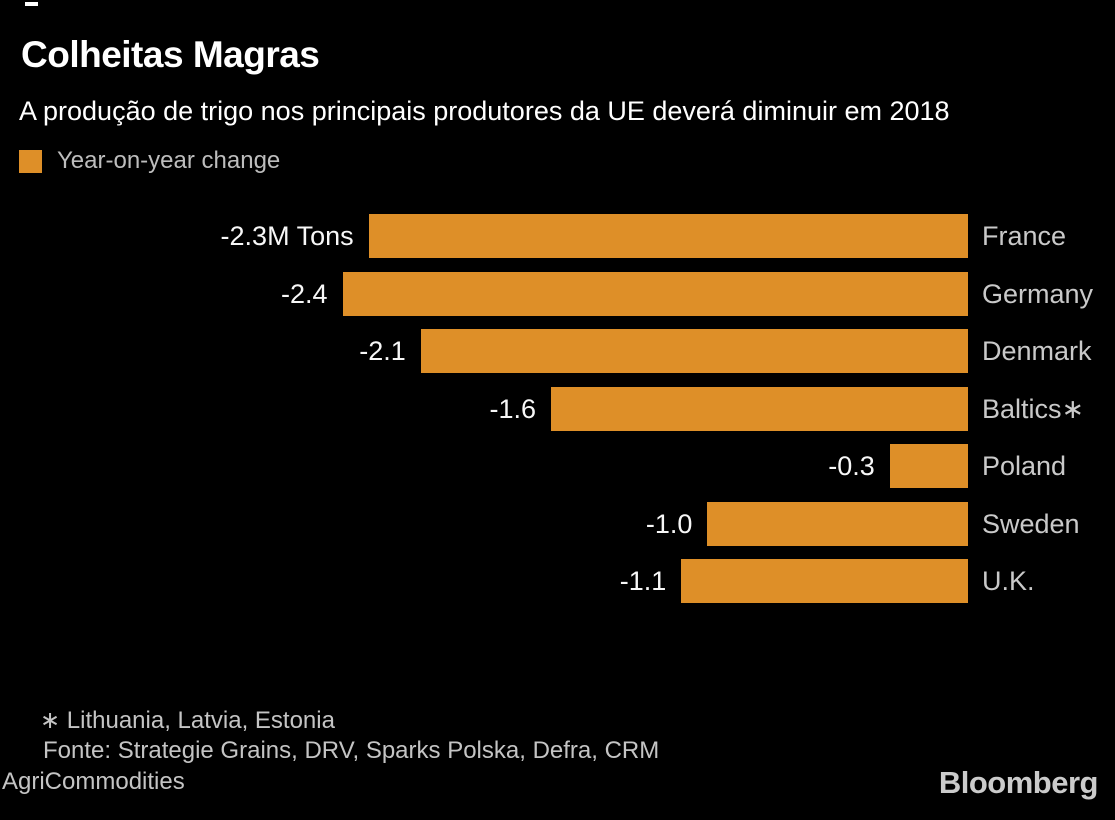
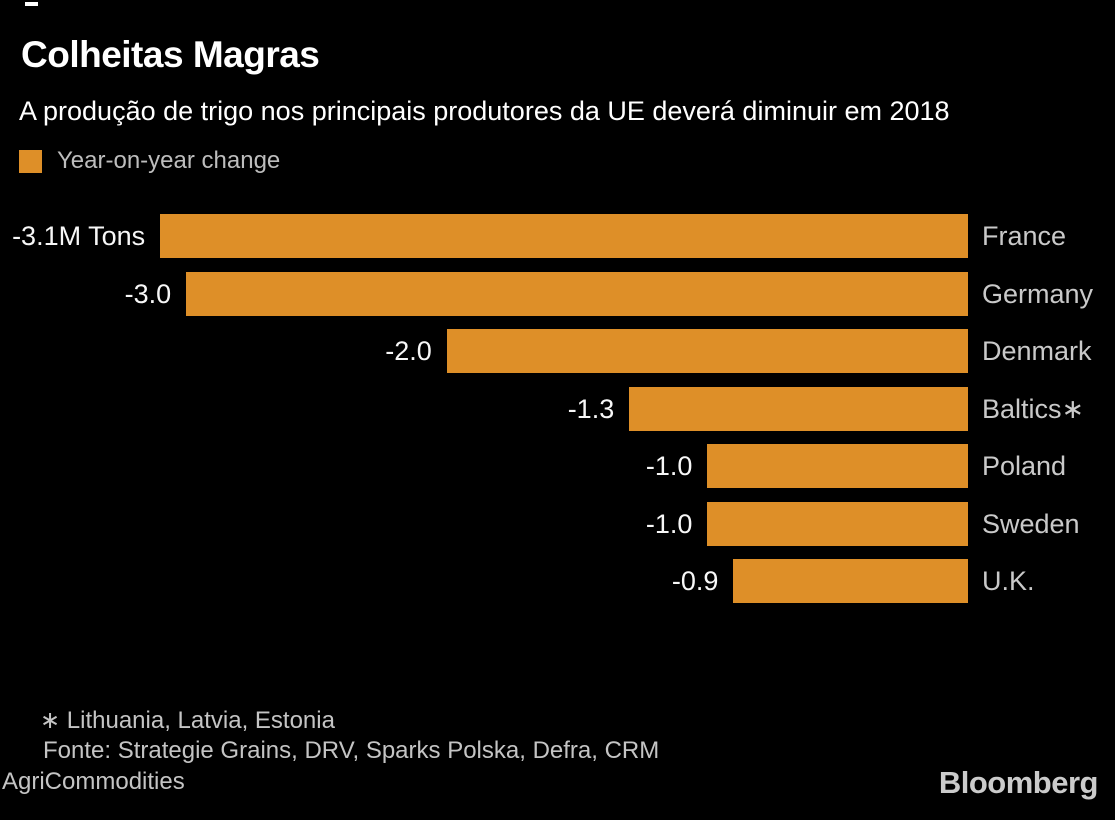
France: -2.3M -> -3.1M
Germany: -2.4 -> -3.0
Denmark: -2.1 -> -2.0
Baltics∗: -1.6 -> -1.3
Poland: -0.3 -> -1.0
U.K.: -1.1 -> -0.9
